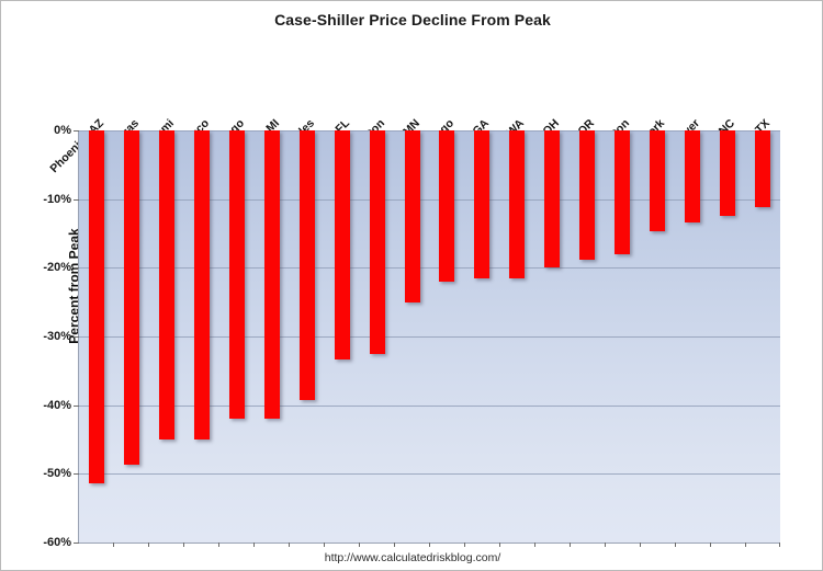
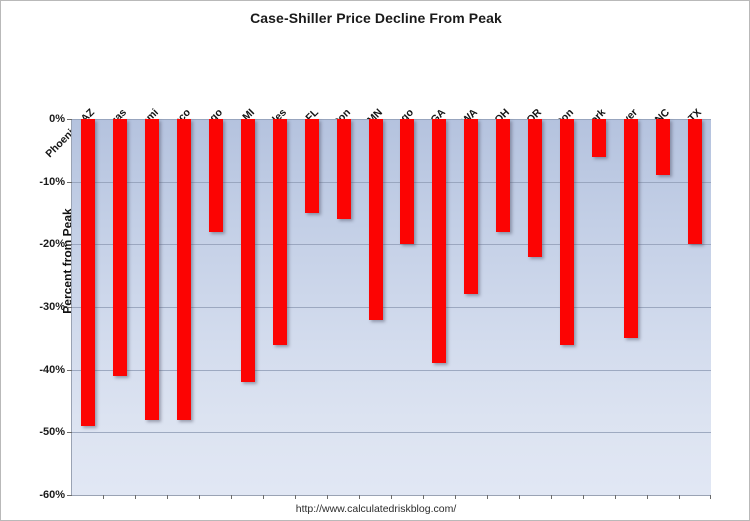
Phoenix - AZ: -51% -> -49%
Las Vegas: -49% -> -41%
Miami: -45% -> -48%
San Francisco: -45% -> -48%
San Diego: -42% -> -18%
Los Angeles: -39% -> -36%
Tampa - FL: -33% -> -15%
Washington: -32% -> -16%
Minneapolis - MN: -25% -> -32%
Chicago: -22% -> -20%
Atlanta - GA: -22% -> -39%
Seattle - WA: -22% -> -28%
Cleveland - OH: -20% -> -18%
Portland - OR: -19% -> -22%
Boston: -18% -> -36%
New York: -15% -> -6%
Denver: -13% -> -35%
Charlotte - NC: -12% -> -9%
Dallas - TX: -11% -> -20%
